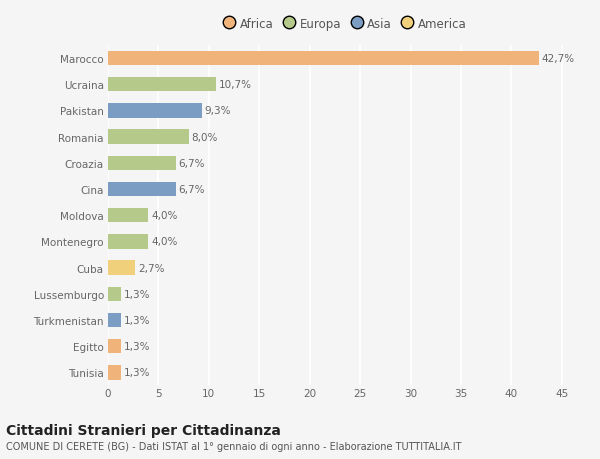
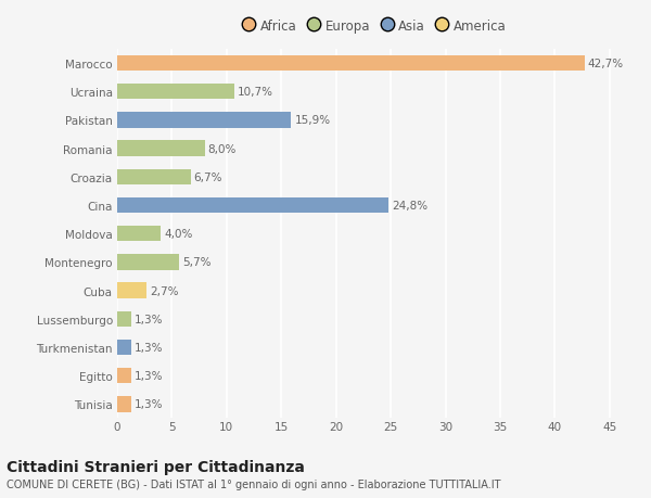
Pakistan: 9,3% -> 15,9%
Cina: 6,7% -> 24,8%
Montenegro: 4,0% -> 5,7%
